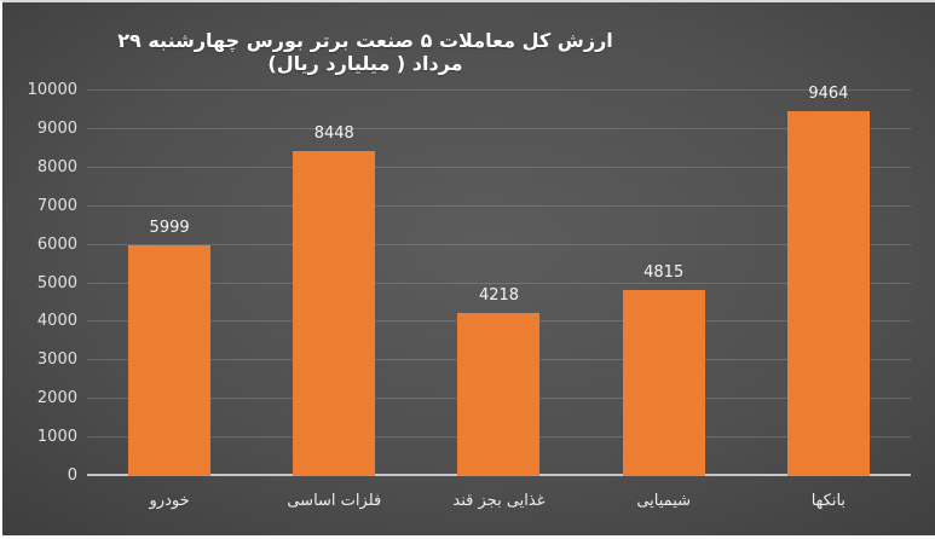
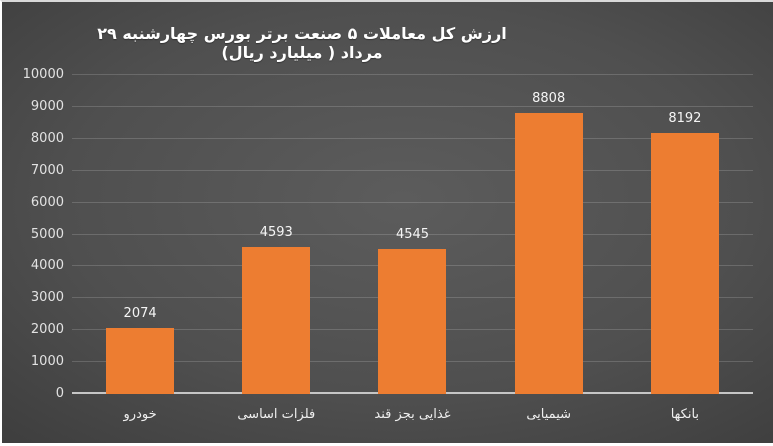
خودرو: 5999 -> 2074
فلزات اساسی: 8448 -> 4593
غذایی بجز قند: 4218 -> 4545
شیمیایی: 4815 -> 8808
بانکها: 9464 -> 8192
